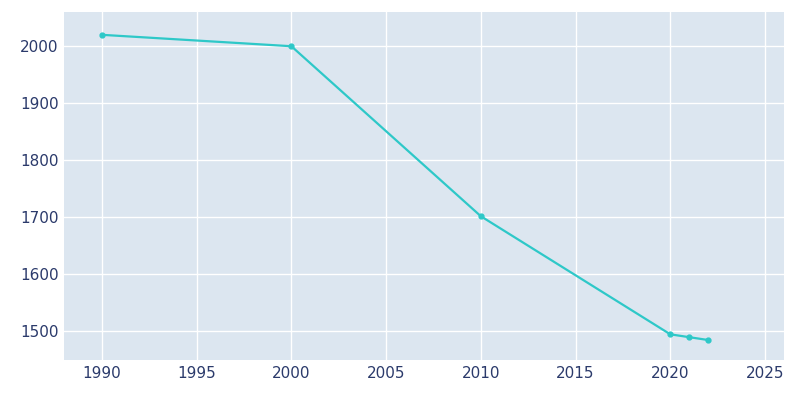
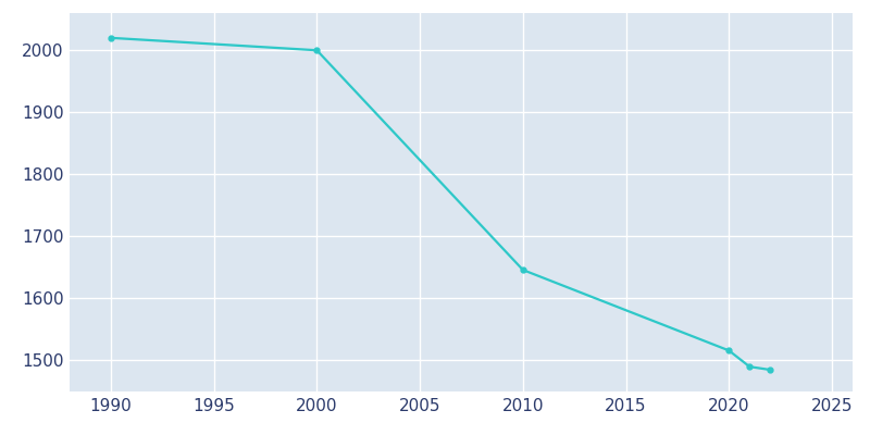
2010: 1702 -> 1646
2020: 1495 -> 1516
